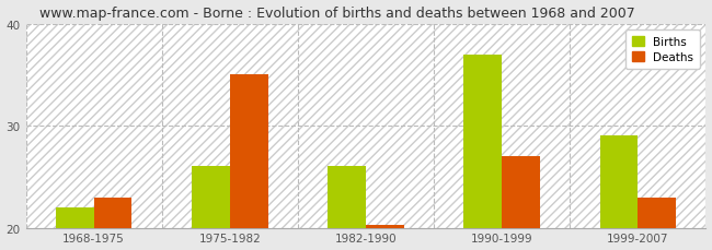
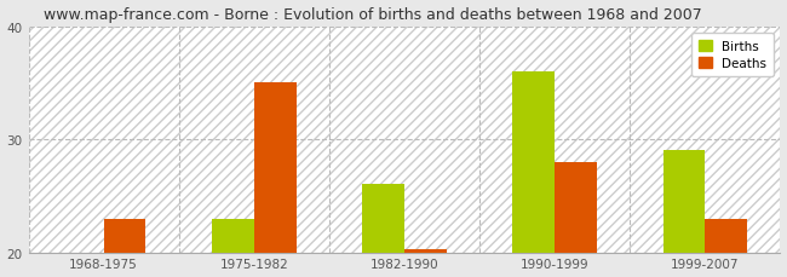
Births/1968-1975: 22 -> 20
Births/1975-1982: 26 -> 23
Births/1990-1999: 37 -> 36
Deaths/1990-1999: 27.0 -> 28.0
